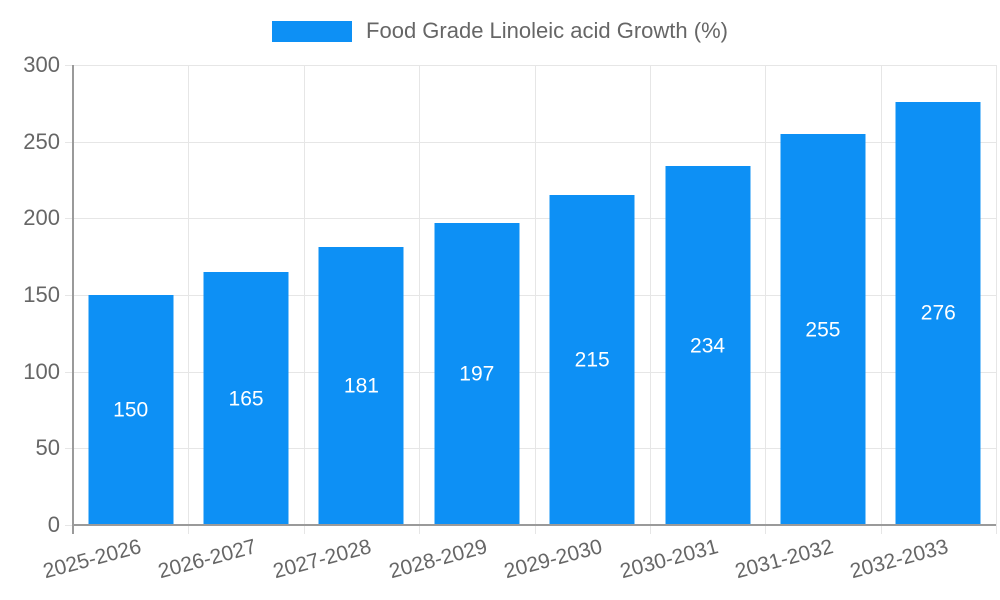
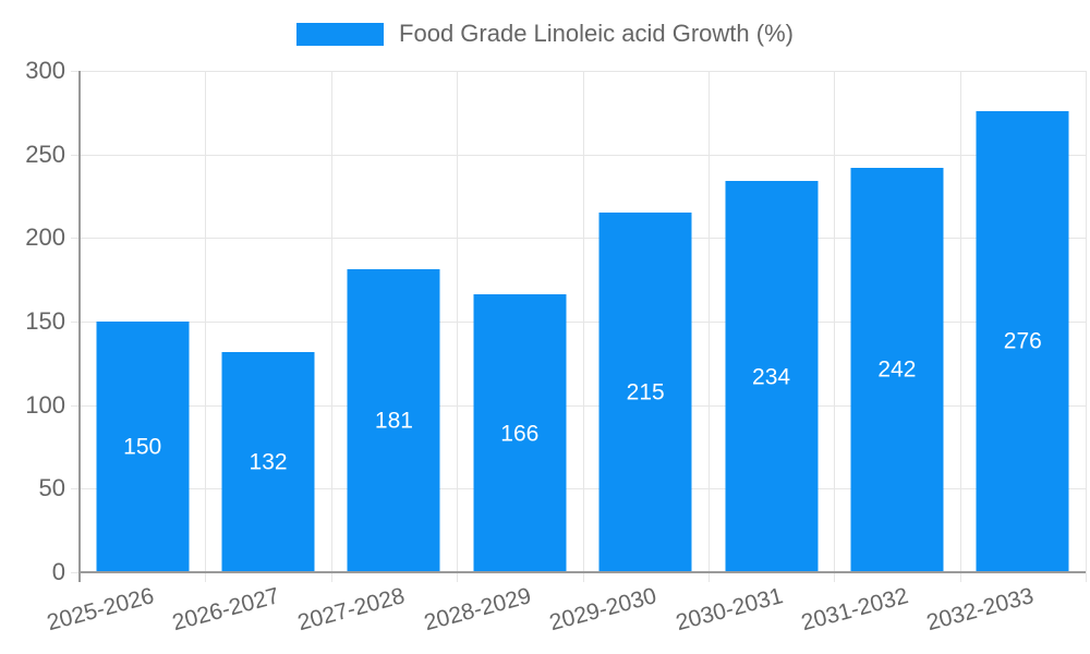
2026-2027: 165 -> 132
2028-2029: 197 -> 166
2031-2032: 255 -> 242
